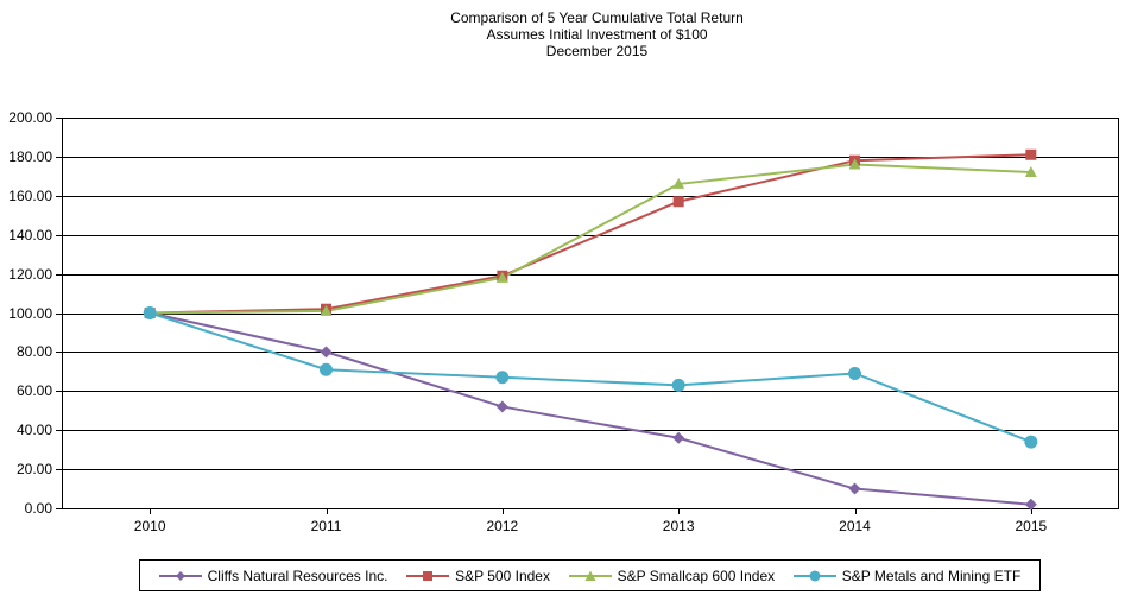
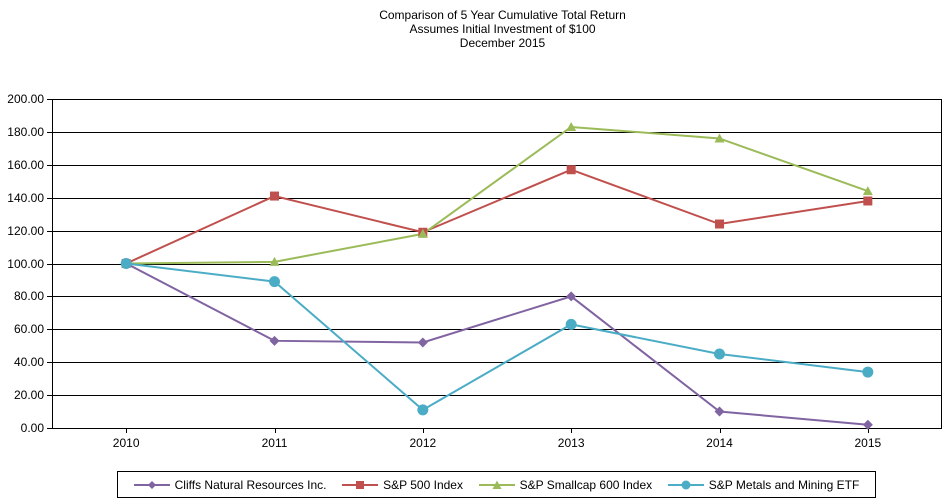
Cliffs Natural Resources Inc./2011: 80 -> 53
S&P 500 Index/2011: 102 -> 141
S&P Metals and Mining ETF/2011: 71 -> 89
S&P Metals and Mining ETF/2012: 67 -> 11
Cliffs Natural Resources Inc./2013: 36 -> 80
S&P Smallcap 600 Index/2013: 166 -> 183
S&P 500 Index/2014: 178 -> 124
S&P Metals and Mining ETF/2014: 69 -> 45
S&P 500 Index/2015: 181 -> 138
S&P Smallcap 600 Index/2015: 172 -> 144
